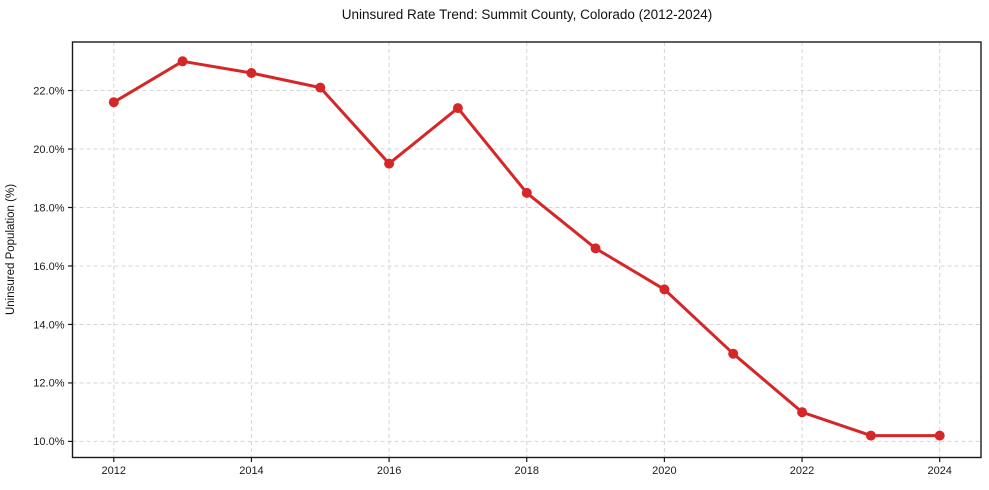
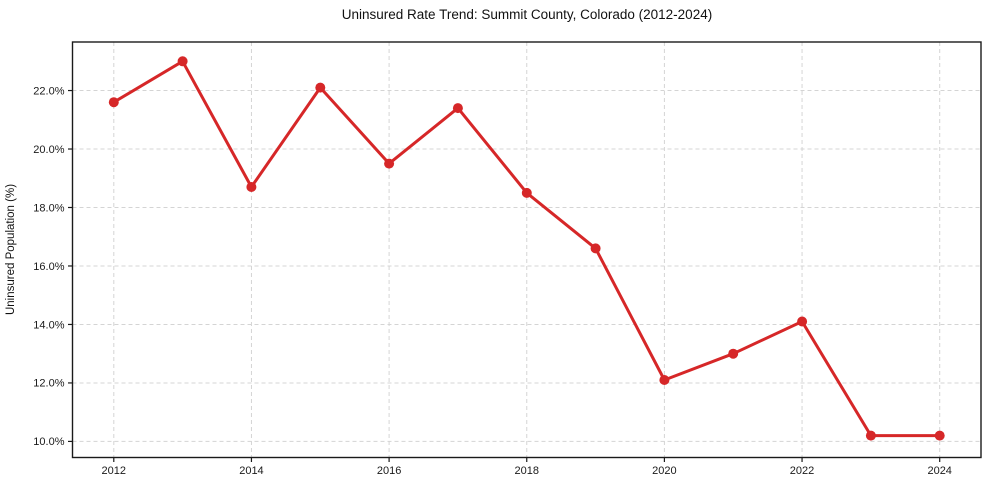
2014: 22.6% -> 18.7%
2020: 15.2% -> 12.1%
2022: 11.0% -> 14.1%
